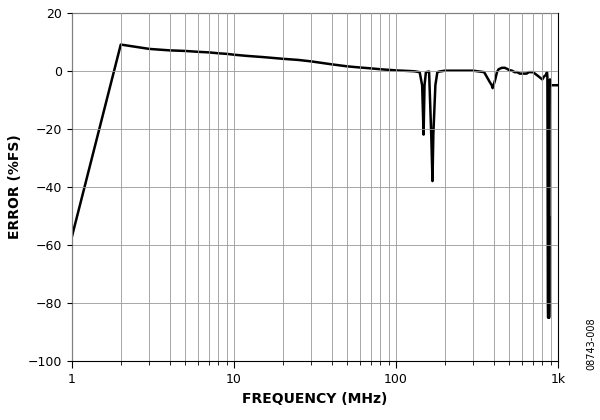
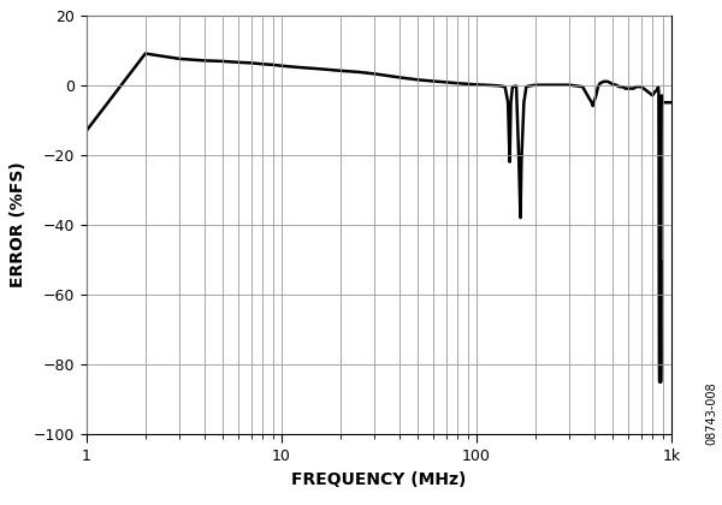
1: -57.0 -> -13.0
